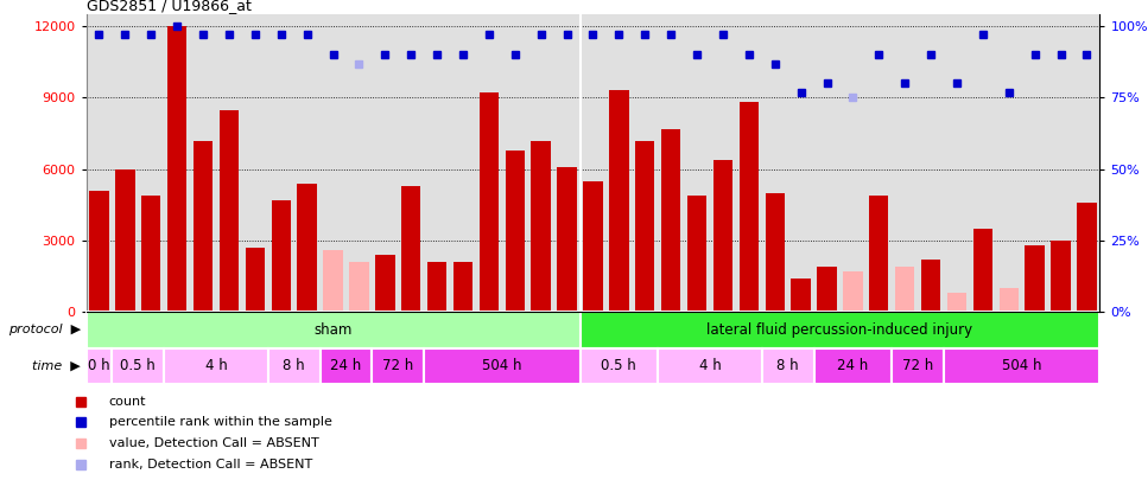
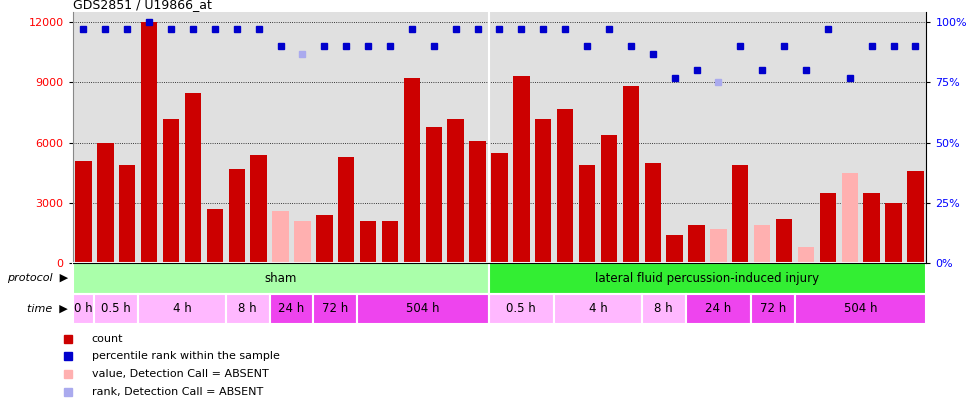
GSM44549: 1000 -> 4500
GSM44471: 2800 -> 3500
